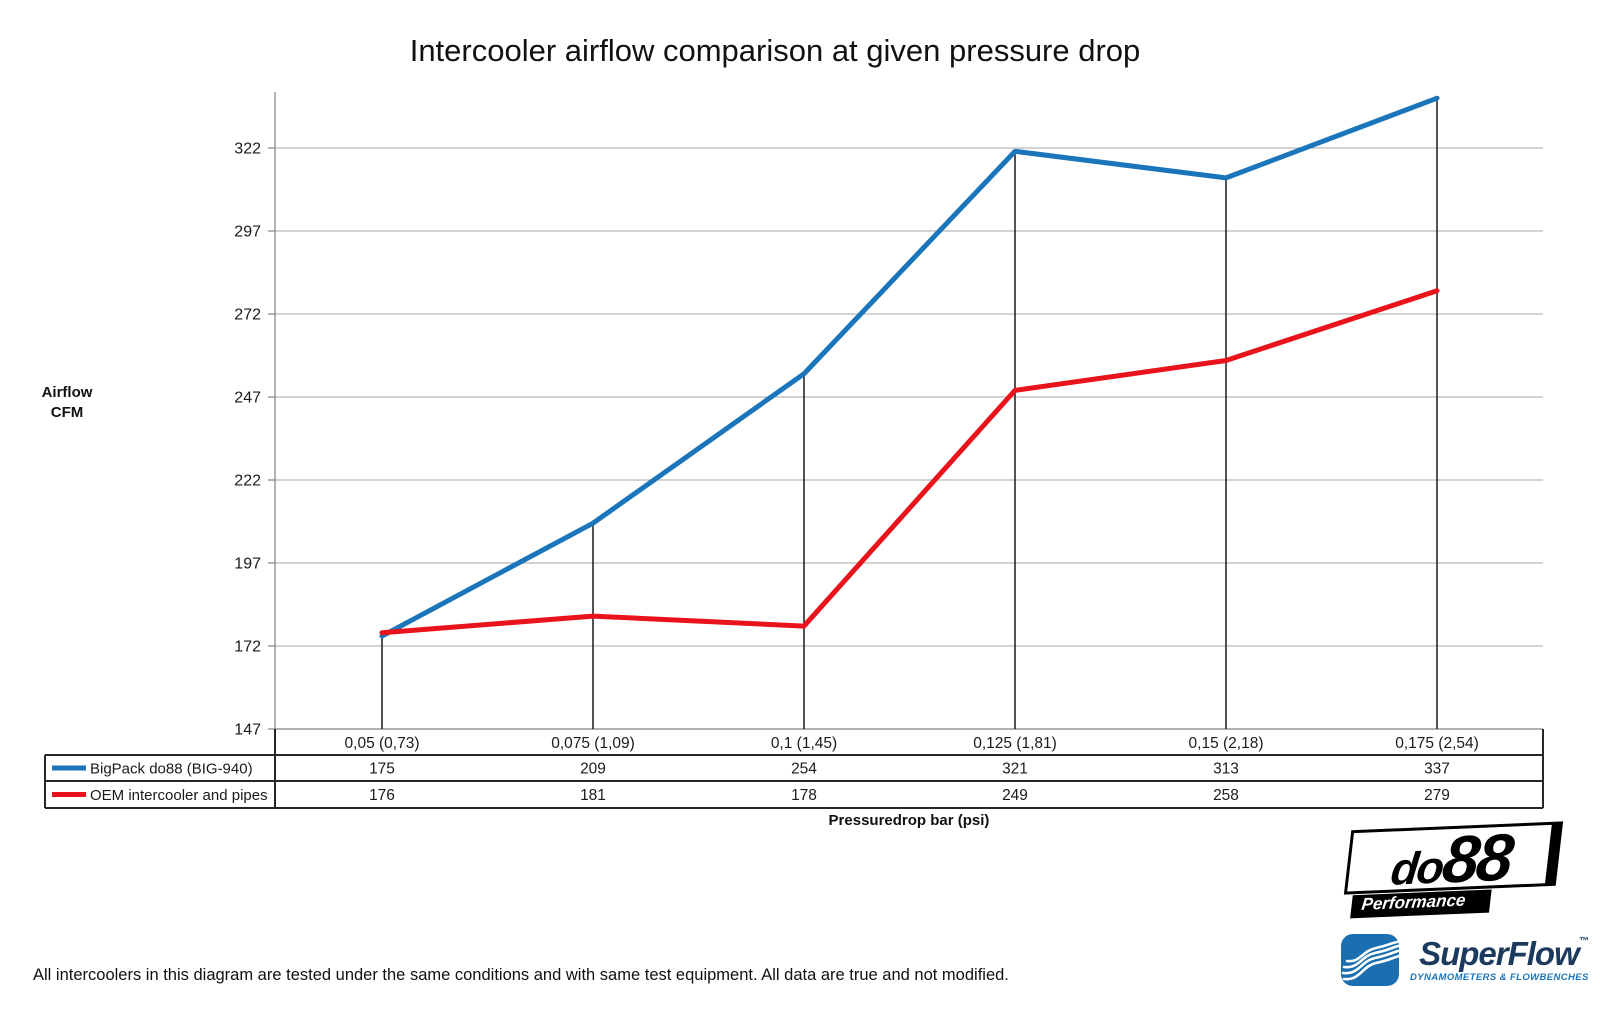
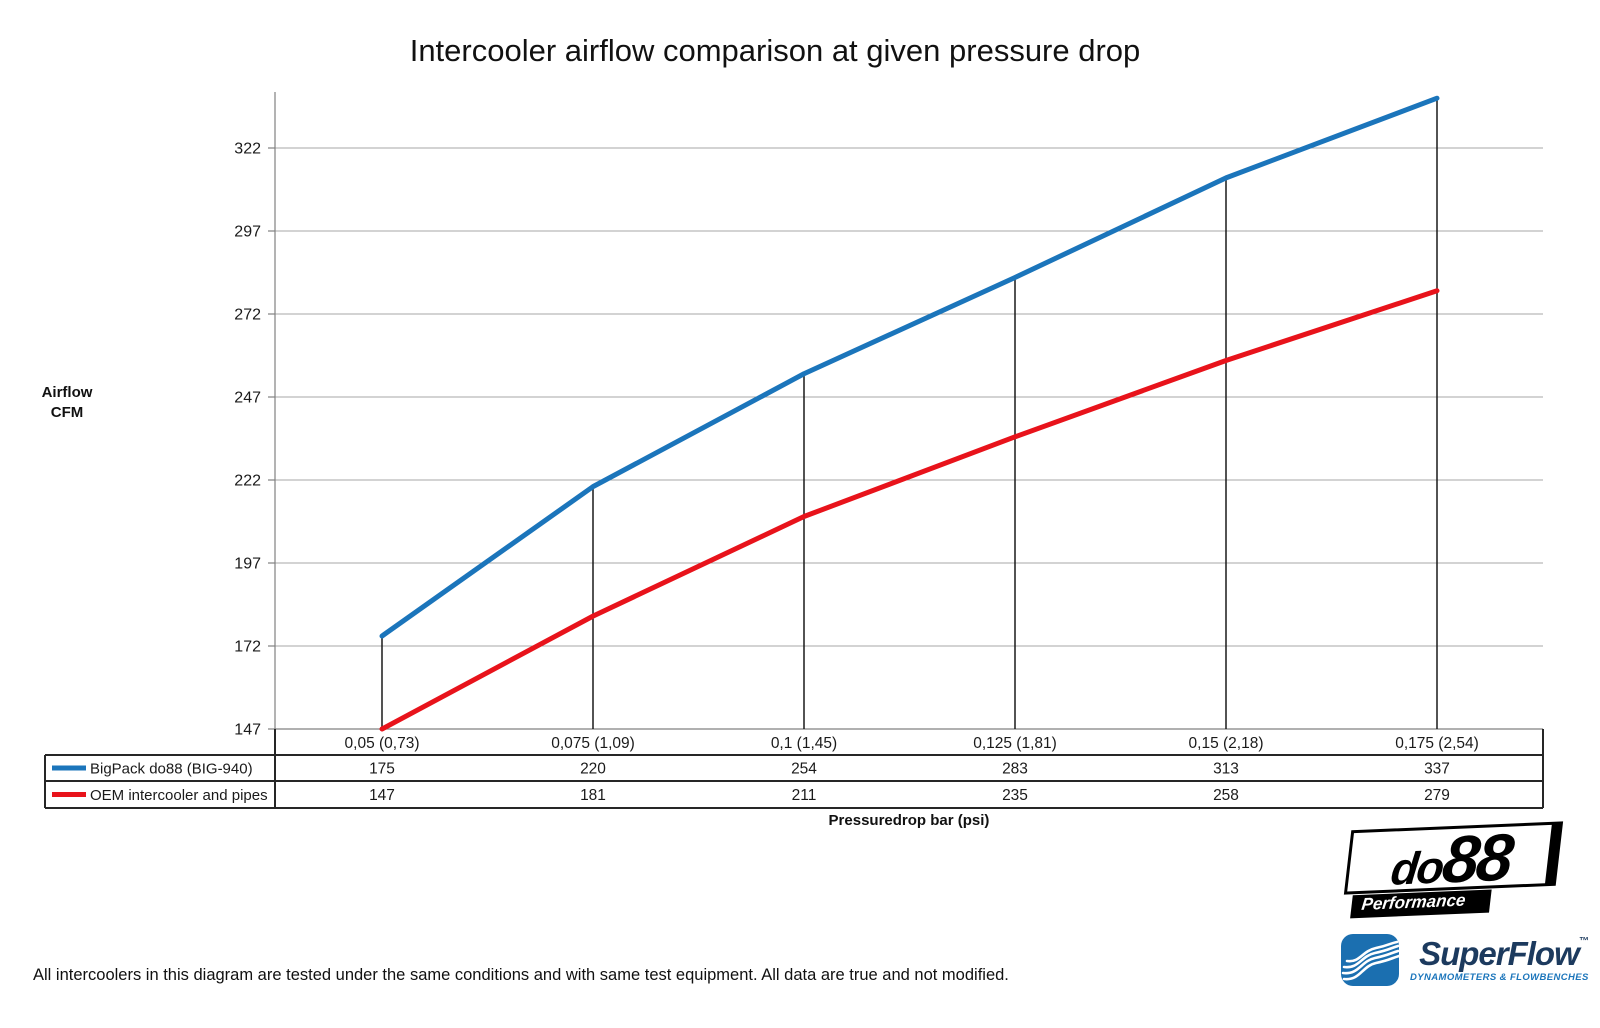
OEM intercooler and pipes/0,05 (0,73): 176 -> 147
BigPack do88 (BIG-940)/0,075 (1,09): 209 -> 220
OEM intercooler and pipes/0,1 (1,45): 178 -> 211
BigPack do88 (BIG-940)/0,125 (1,81): 321 -> 283
OEM intercooler and pipes/0,125 (1,81): 249 -> 235
